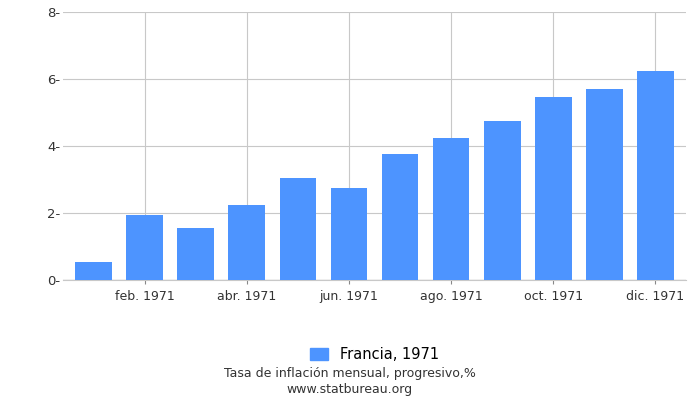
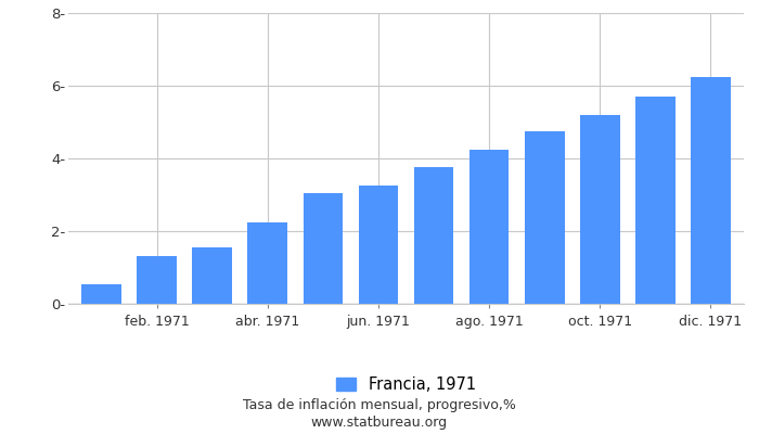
feb. 1971: 1.95- -> 1.30-
jun. 1971: 2.75- -> 3.25-
oct. 1971: 5.45- -> 5.20-
